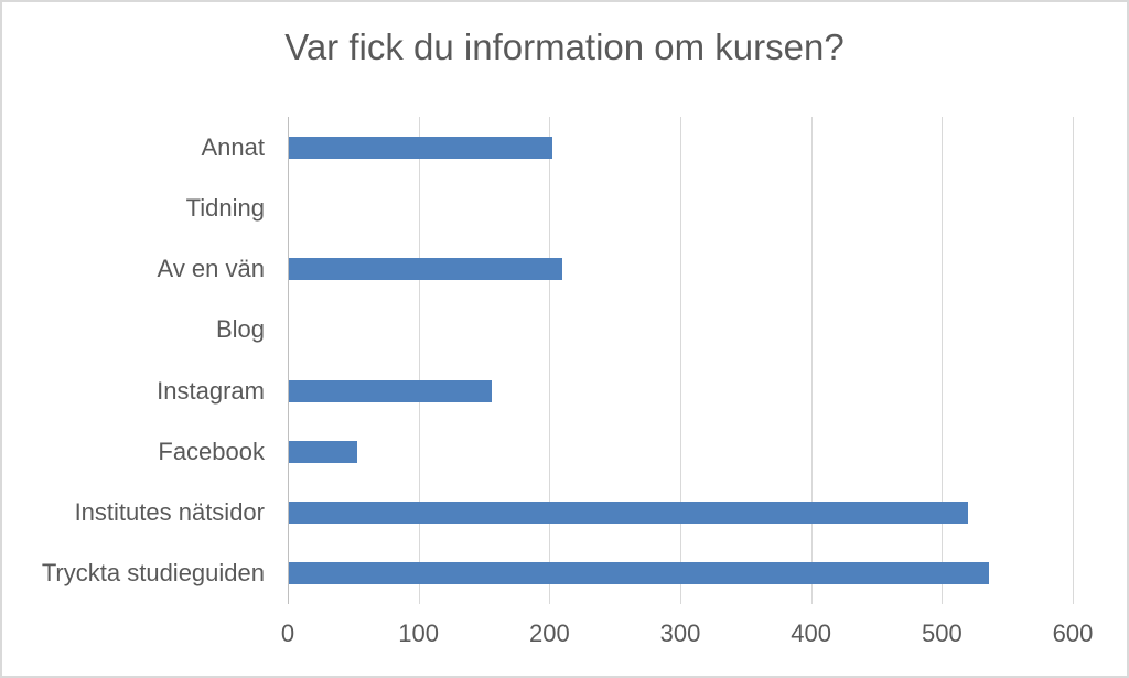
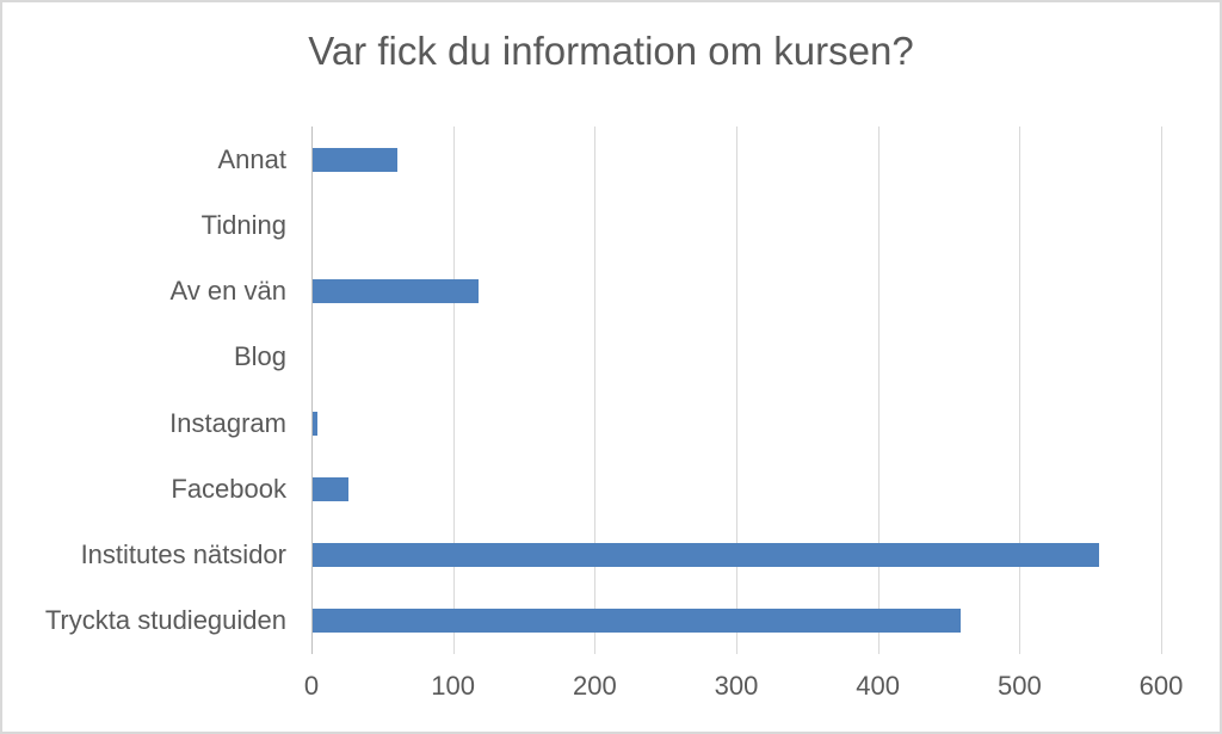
Annat: 201 -> 60
Av en vän: 209 -> 117
Instagram: 155 -> 3
Facebook: 52 -> 25
Institutes nätsidor: 519 -> 555
Tryckta studieguiden: 535 -> 458
